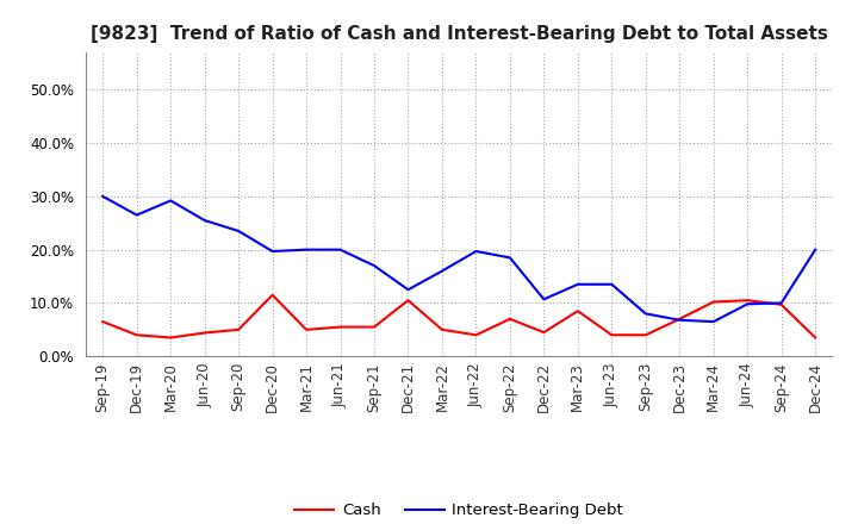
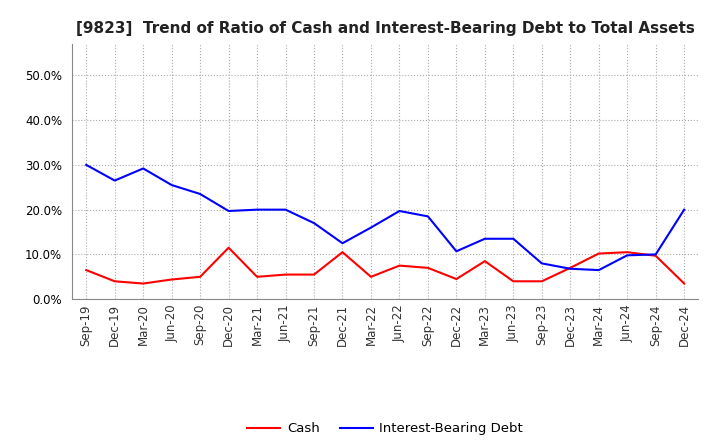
Cash/Jun-22: 4.0% -> 7.5%
